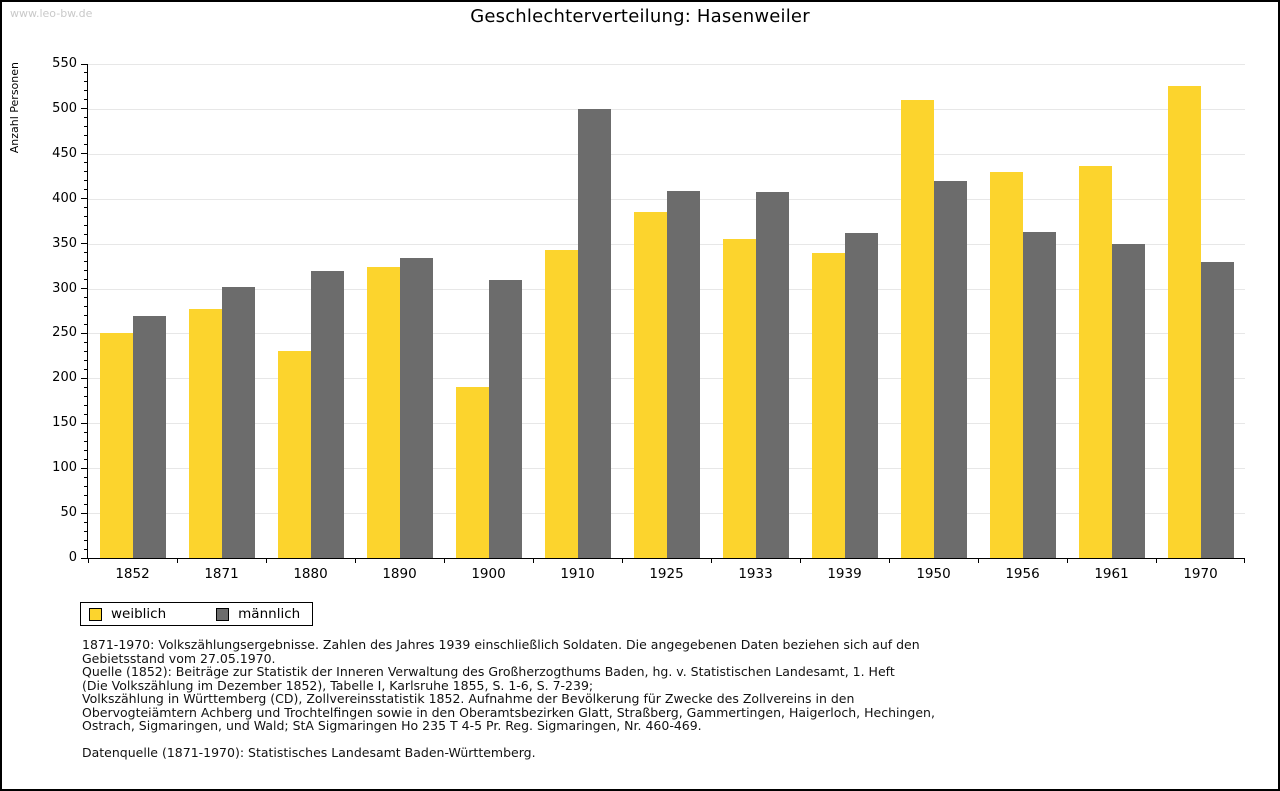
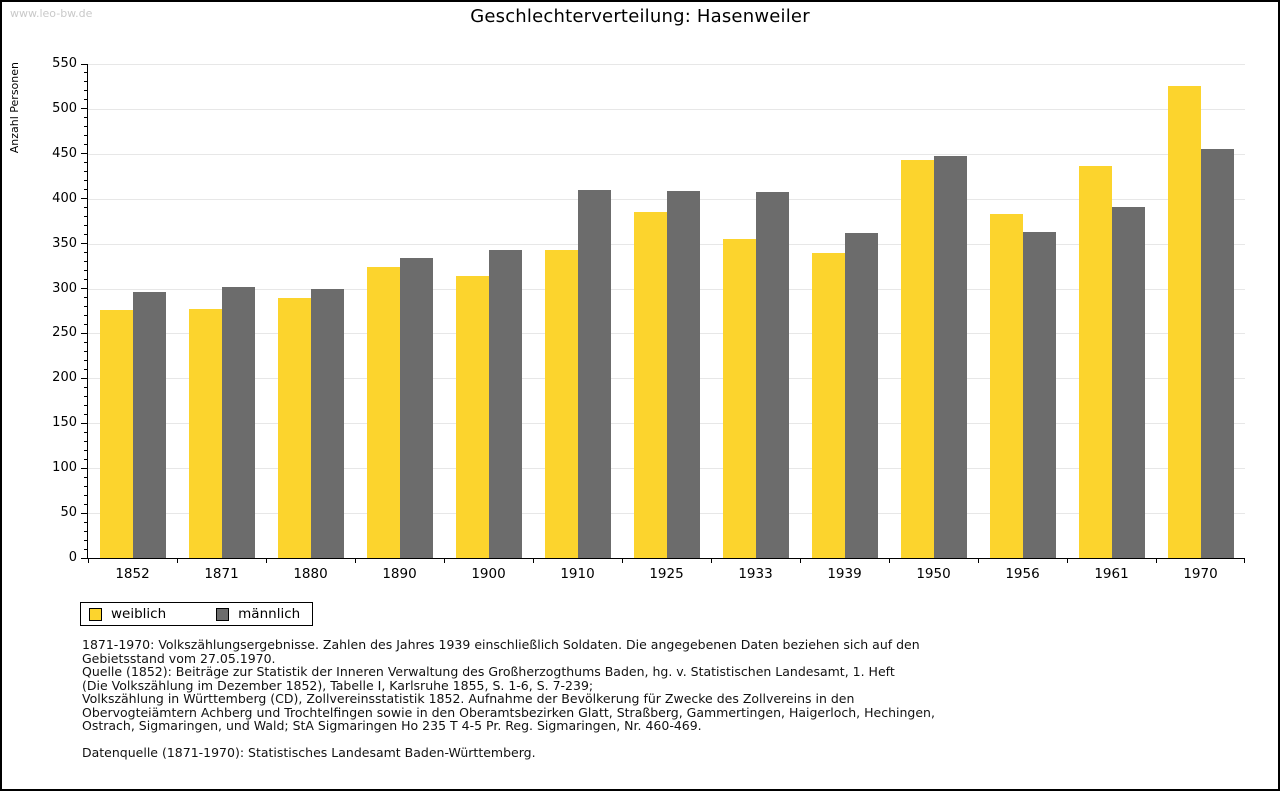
weiblich/1852: 250 -> 280
männlich/1852: 270 -> 300
weiblich/1880: 230 -> 290
männlich/1880: 320 -> 300
weiblich/1900: 190 -> 310
männlich/1900: 310 -> 340
männlich/1910: 500 -> 410
weiblich/1950: 510 -> 440
männlich/1950: 420 -> 450
weiblich/1956: 430 -> 380
männlich/1961: 350 -> 390
männlich/1970: 330 -> 460
